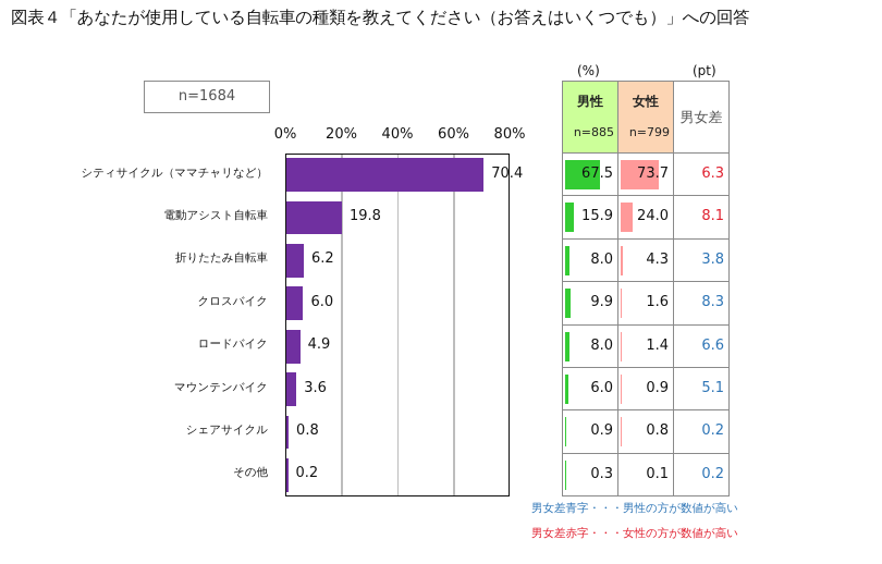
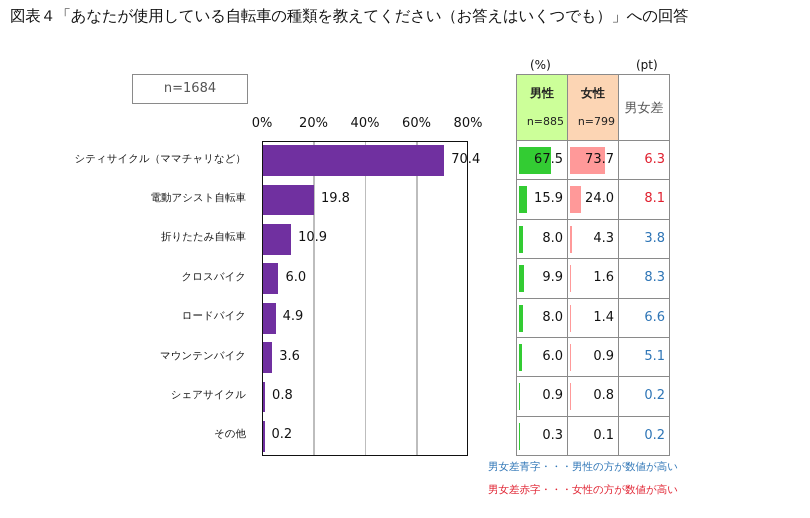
折りたたみ自転車: 6.2 -> 10.9
